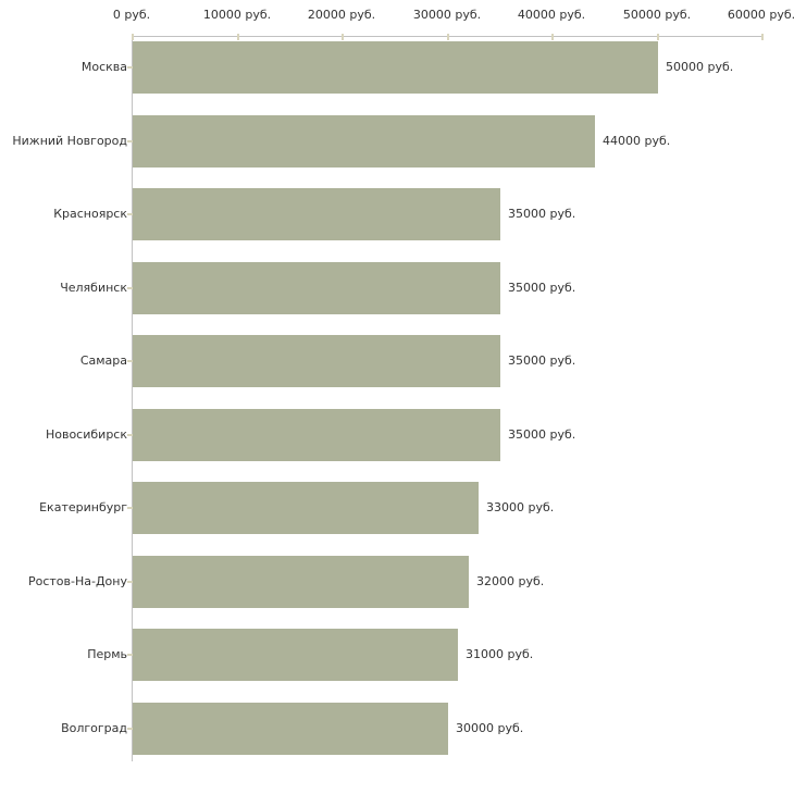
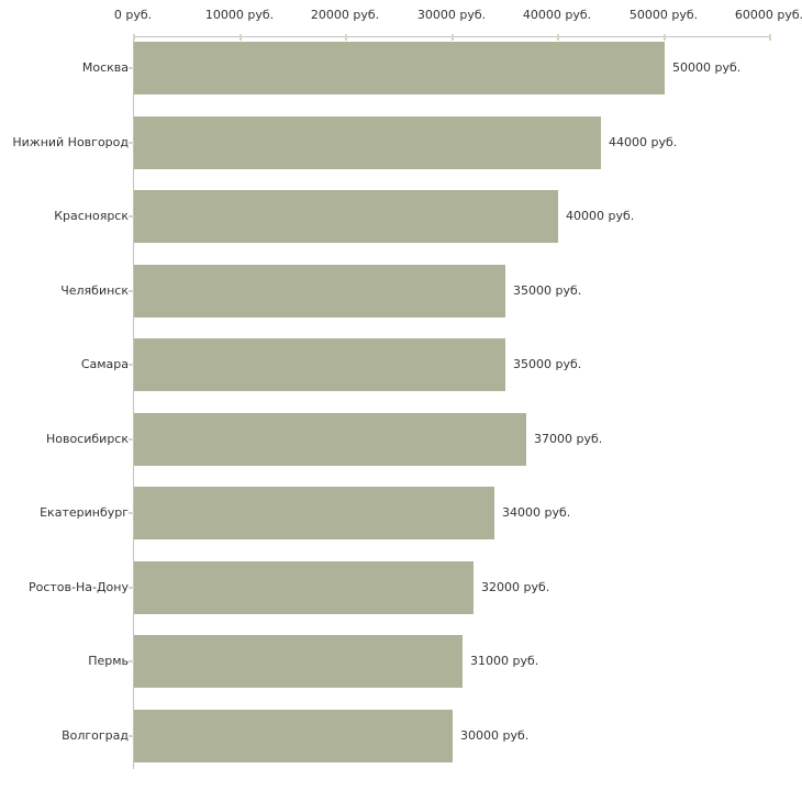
Красноярск: 35000 -> 40000
Новосибирск: 35000 -> 37000
Екатеринбург: 33000 -> 34000
